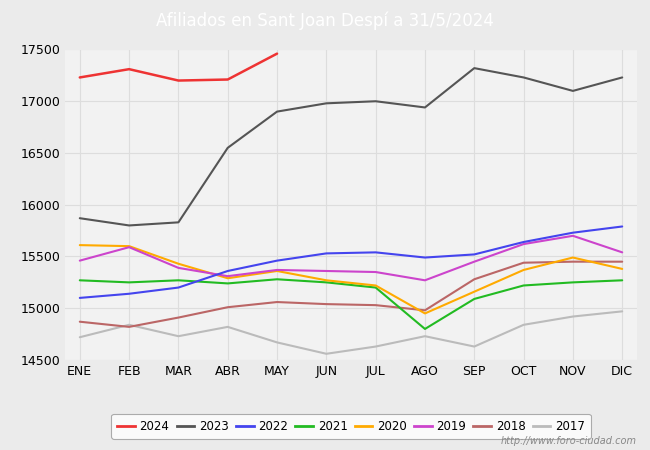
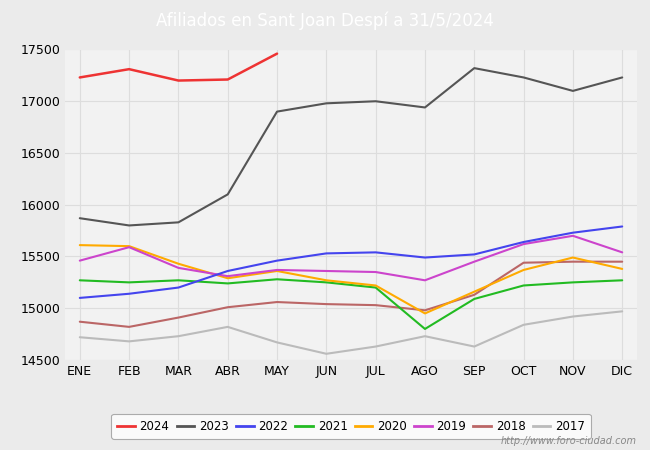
2017/FEB: 14840 -> 14680
2023/ABR: 16550 -> 16100
2018/SEP: 15280 -> 15130
